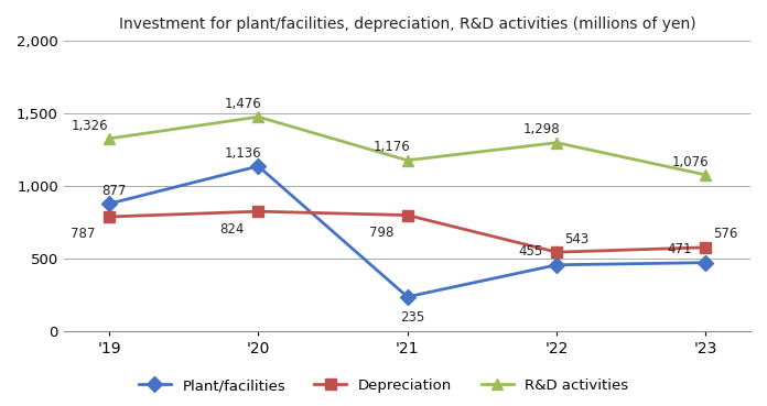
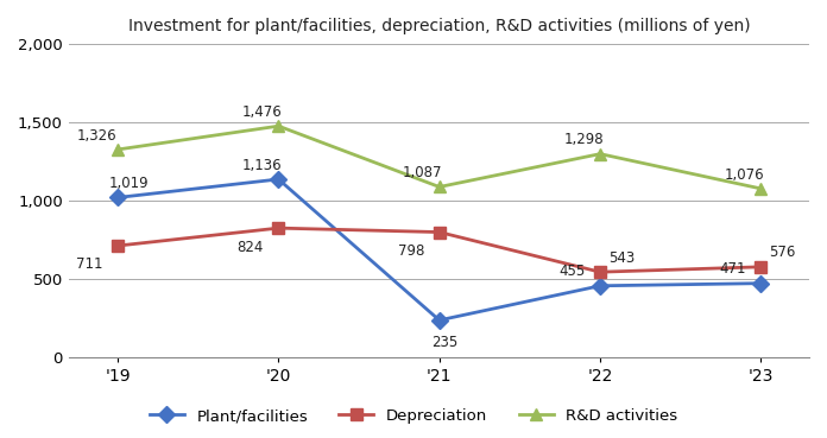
Plant/facilities/'19: 877 -> 1,019
Depreciation/'19: 787 -> 711
R&D activities/'21: 1,176 -> 1,087
